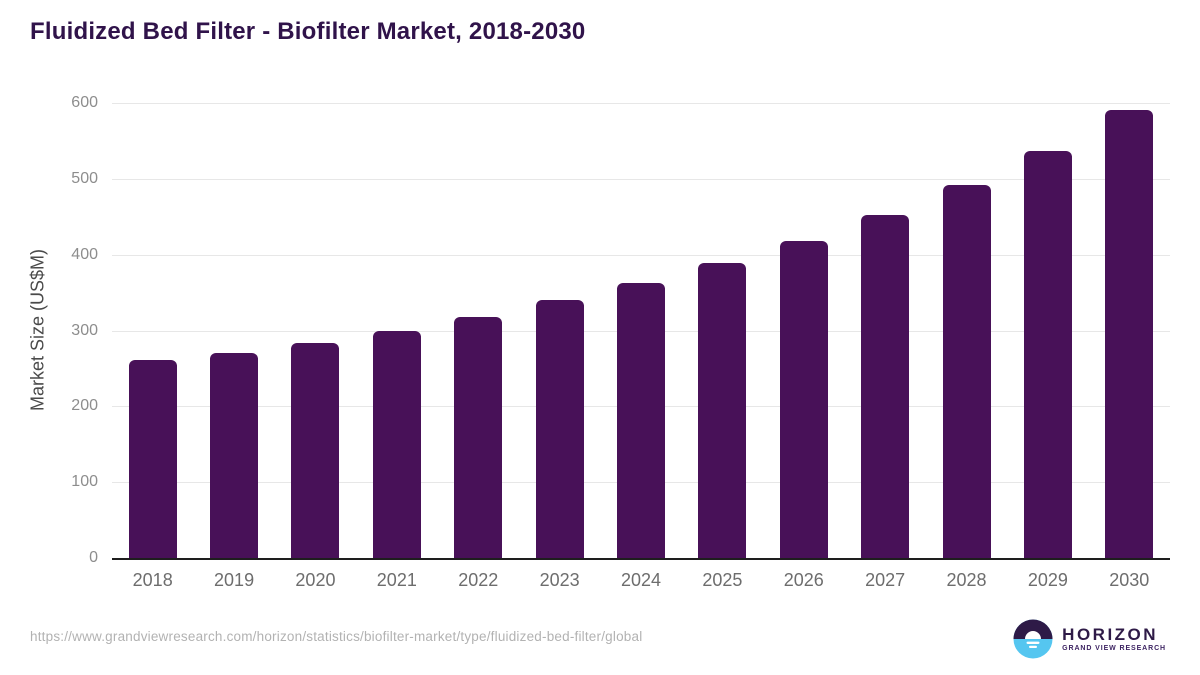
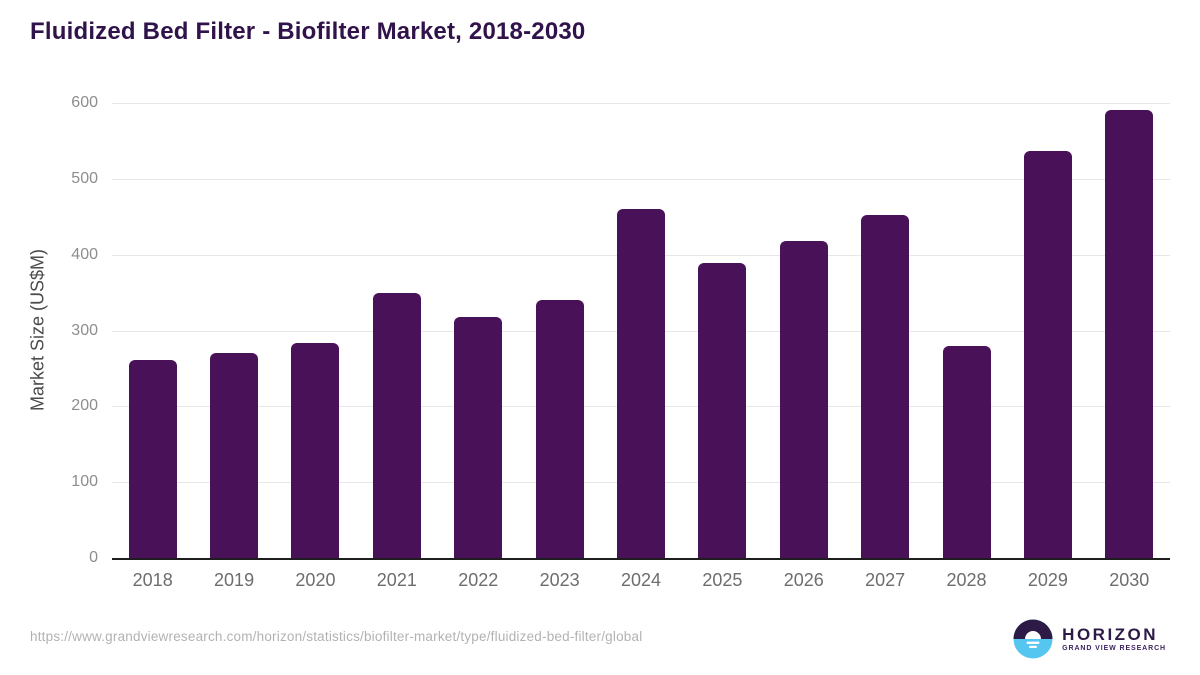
2021: 300 -> 350
2024: 360 -> 460
2028: 490 -> 280
